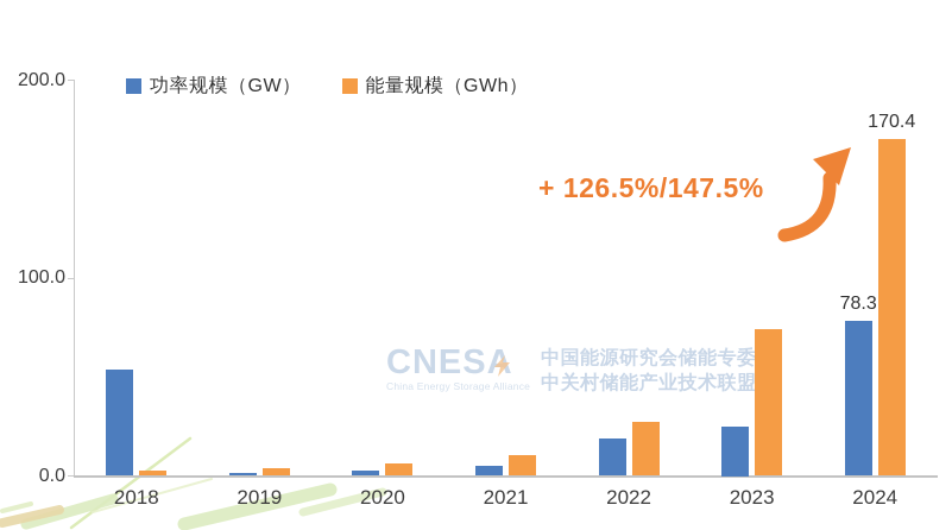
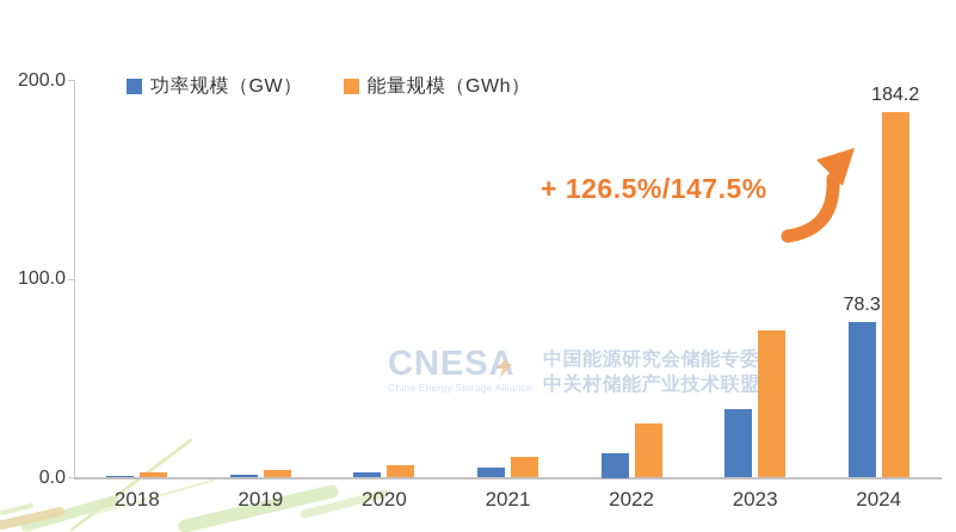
功率规模（GW）/2018: 54 -> 1
功率规模（GW）/2022: 19 -> 12
功率规模（GW）/2023: 25 -> 34
能量规模（GWh）/2024: 170.4 -> 184.2
